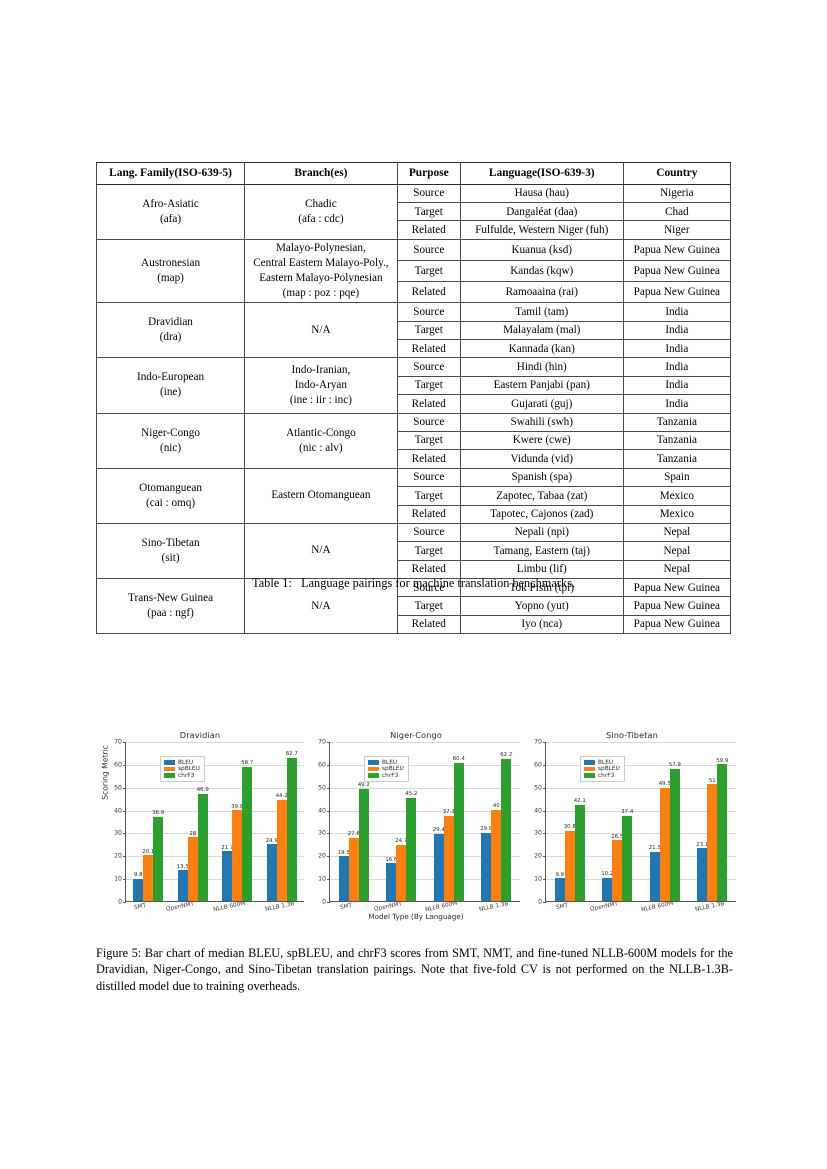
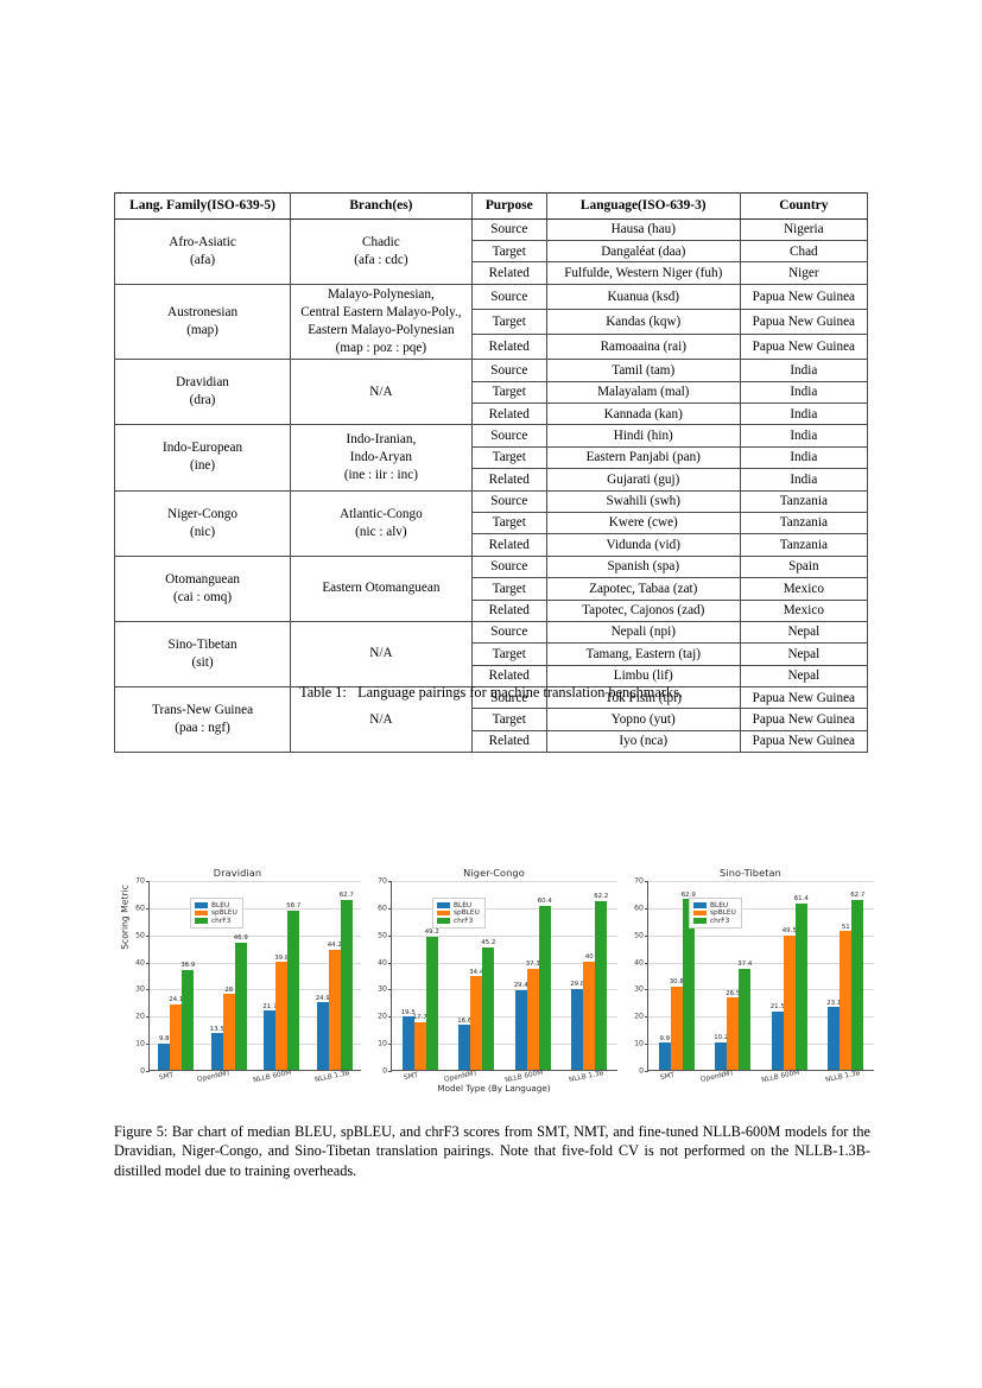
Dravidian/spBLEU/SMT: 20.1 -> 24.1
Niger-Congo/spBLEU/SMT: 27.6 -> 17.7
Niger-Congo/spBLEU/OpenNMT: 24.7 -> 34.4
Sino-Tibetan/chrF3/SMT: 42.1 -> 62.9
Sino-Tibetan/chrF3/NLLB 600M: 57.9 -> 61.4
Sino-Tibetan/chrF3/NLLB 1.3B: 59.9 -> 62.7
